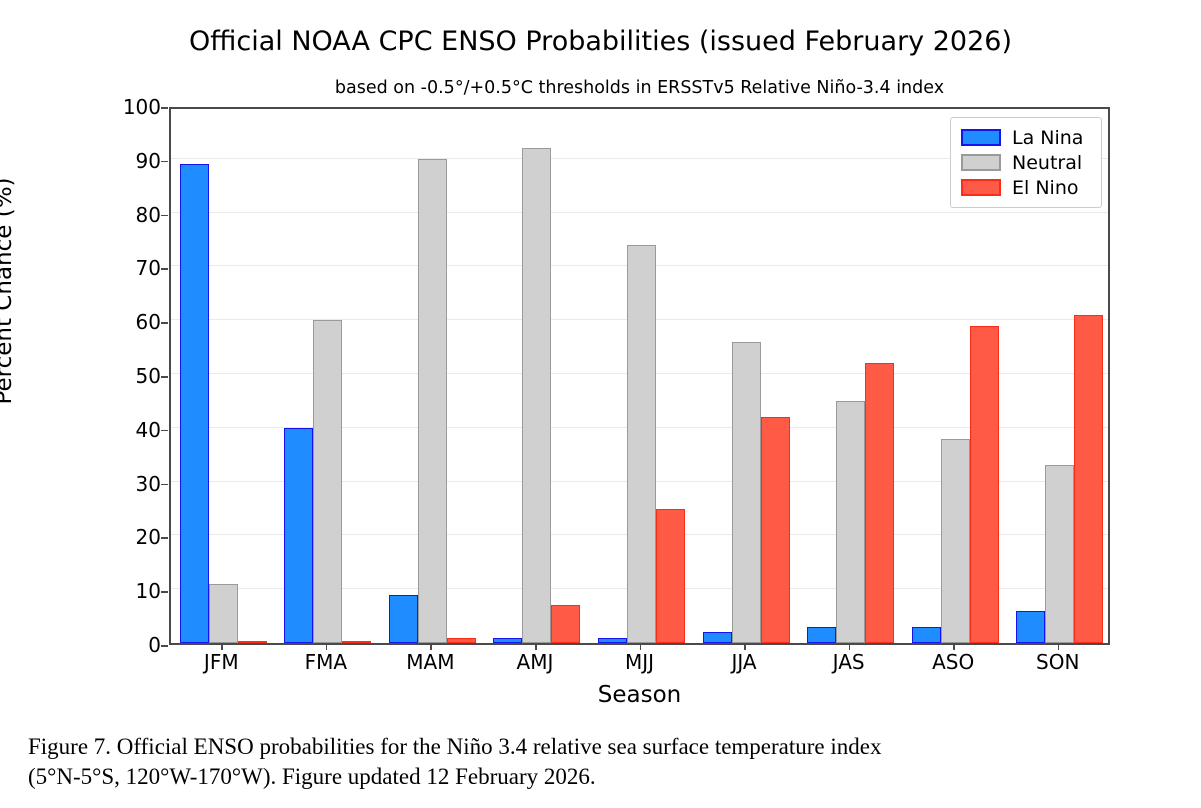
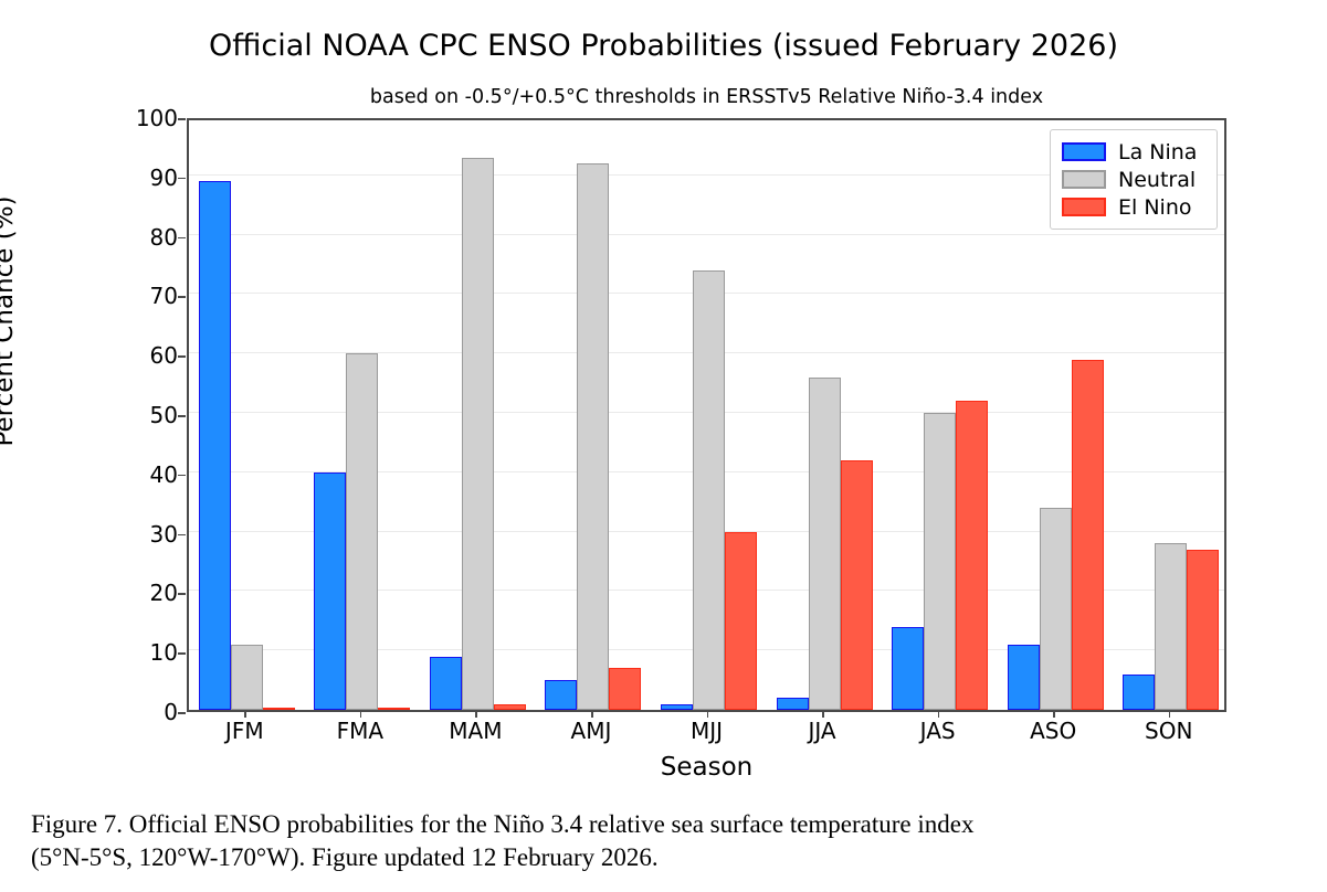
Neutral/MAM: 90 -> 93
La Nina/AMJ: 1 -> 5
El Nino/MJJ: 25 -> 30
La Nina/JAS: 3 -> 14
Neutral/JAS: 45 -> 50
La Nina/ASO: 3 -> 11
Neutral/ASO: 38 -> 34
Neutral/SON: 33 -> 28
El Nino/SON: 61 -> 27
